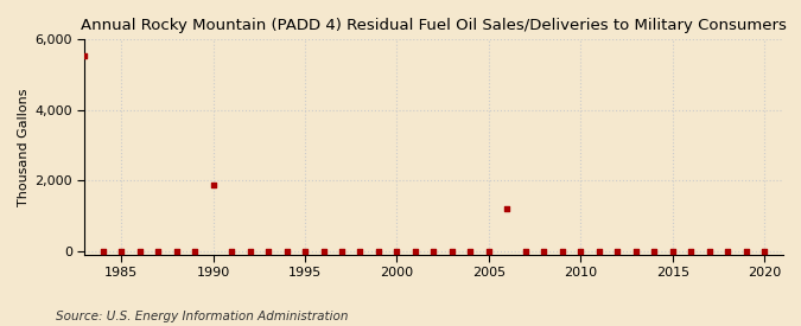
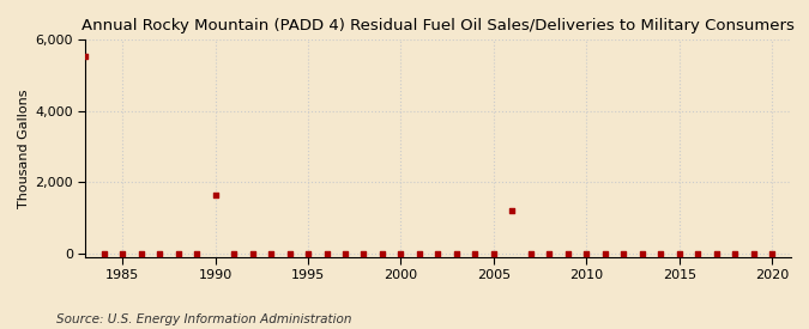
1990: 1,880 -> 1,650
